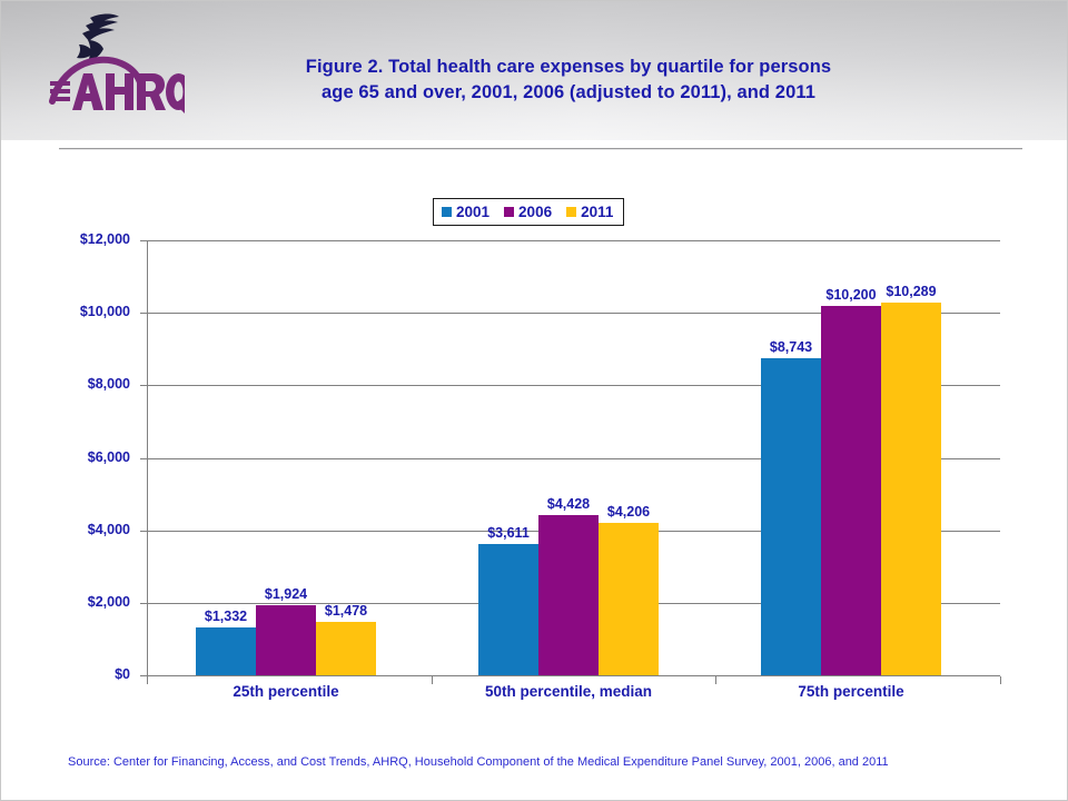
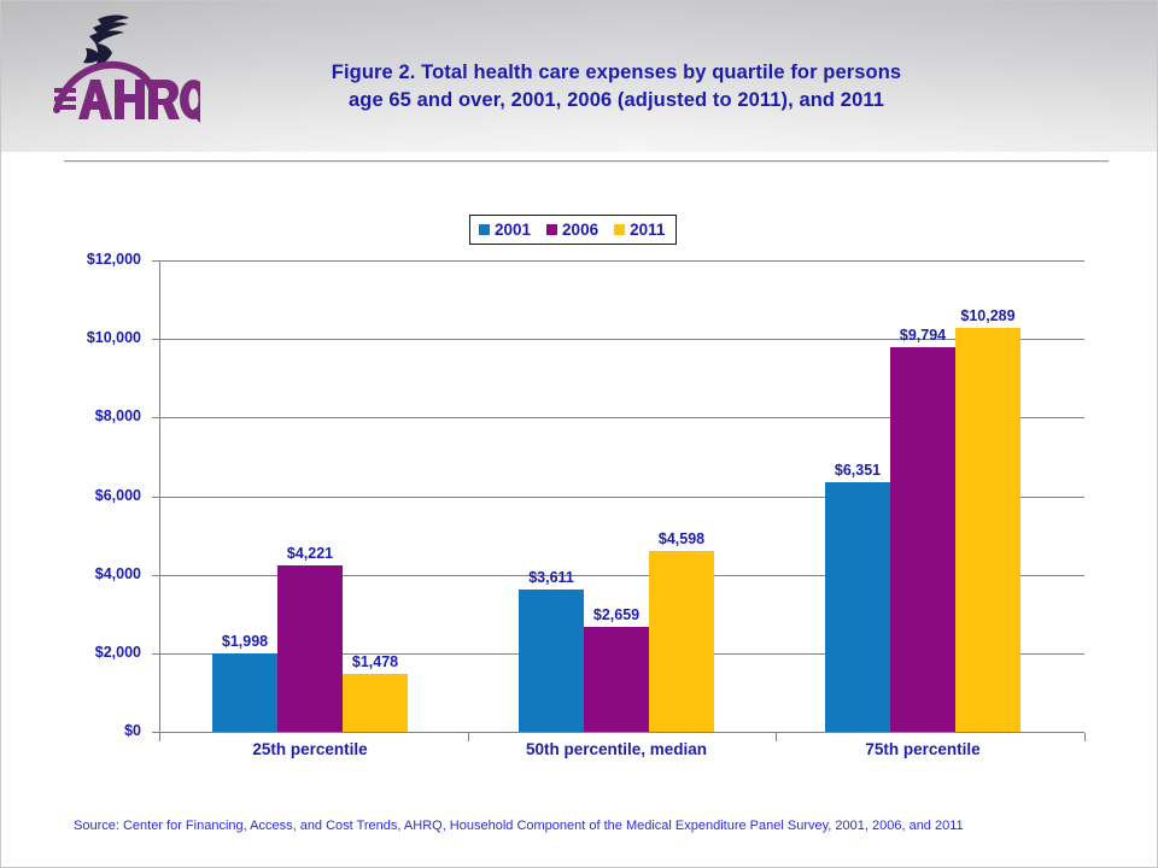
2001/25th percentile: $1,332 -> $1,998
2006/25th percentile: $1,924 -> $4,221
2006/50th percentile, median: $4,428 -> $2,659
2011/50th percentile, median: $4,206 -> $4,598
2001/75th percentile: $8,743 -> $6,351
2006/75th percentile: $10,200 -> $9,794
